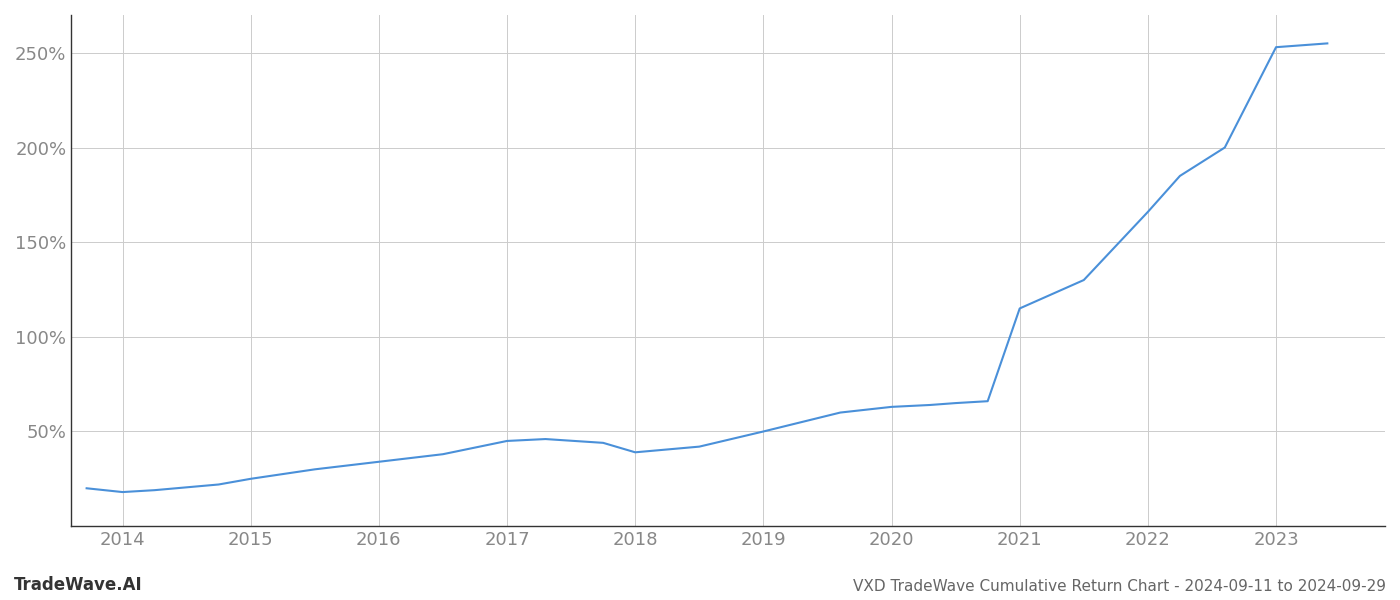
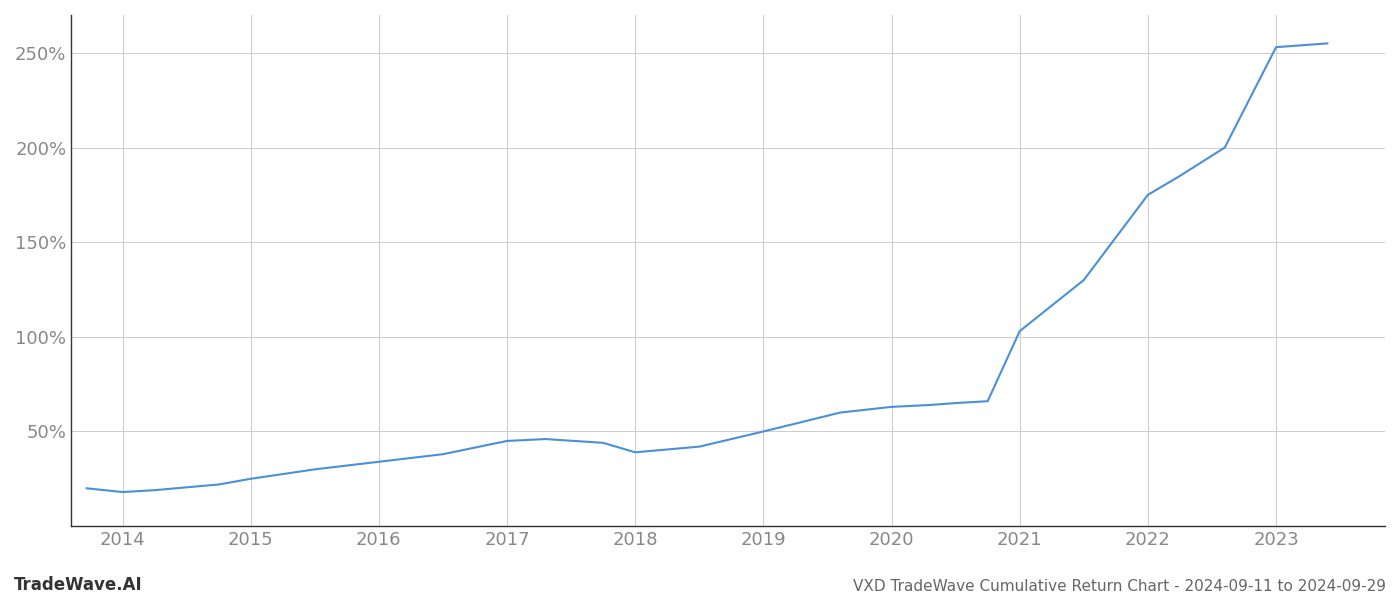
2021: 115% -> 103%
2022: 166% -> 175%
